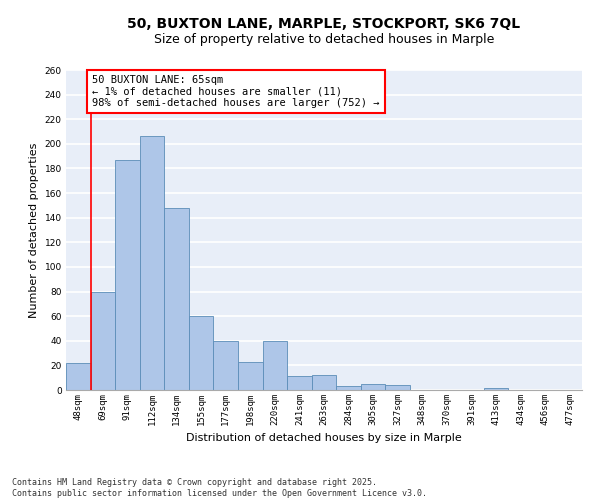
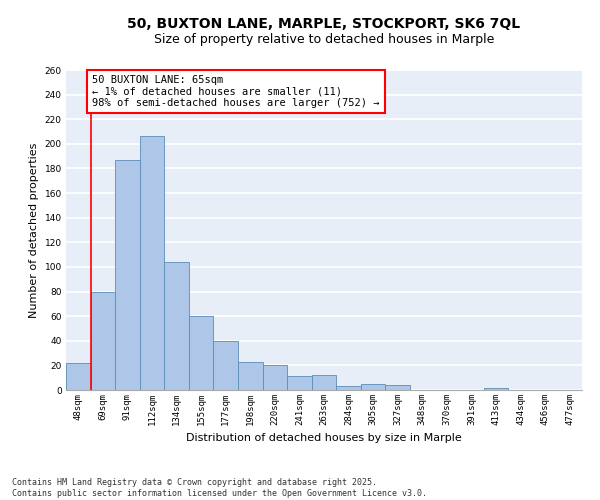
134sqm: 148 -> 104
220sqm: 40 -> 20
